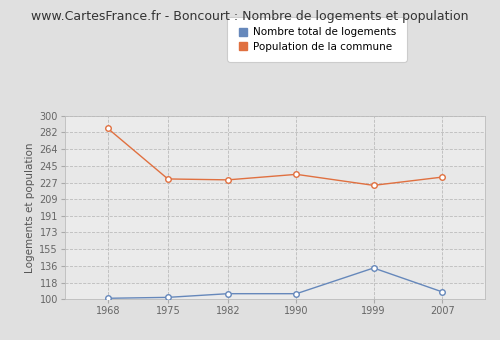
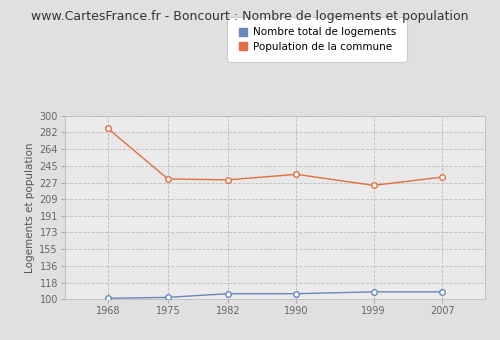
Nombre total de logements/1999: 134 -> 108
